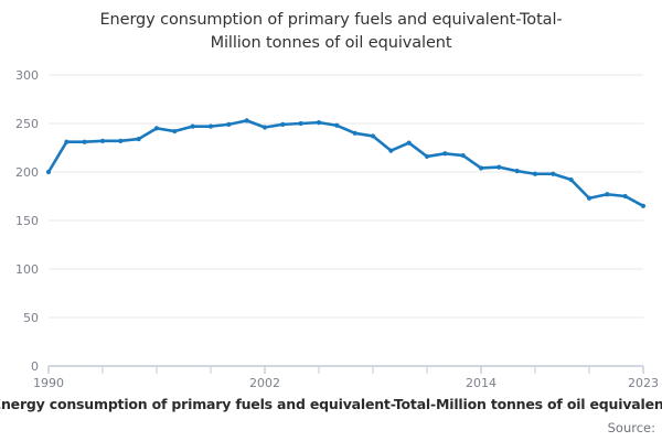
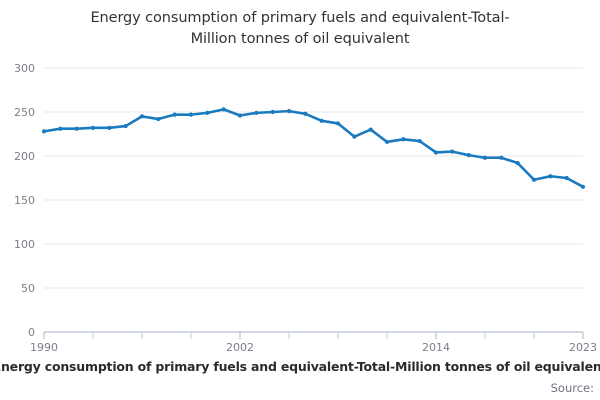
1990: 200 -> 230
